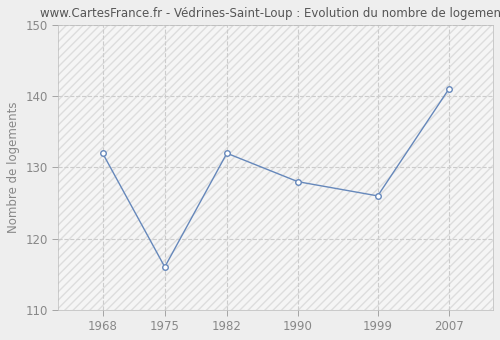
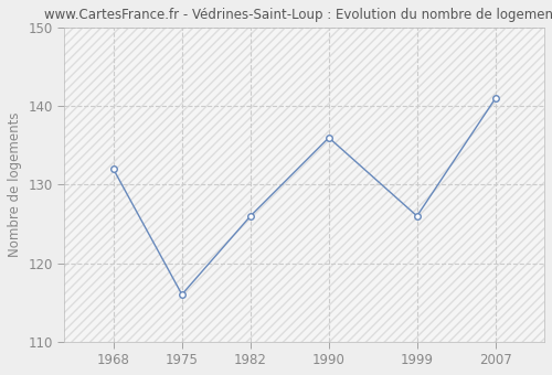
1982: 132 -> 126
1990: 128 -> 136
